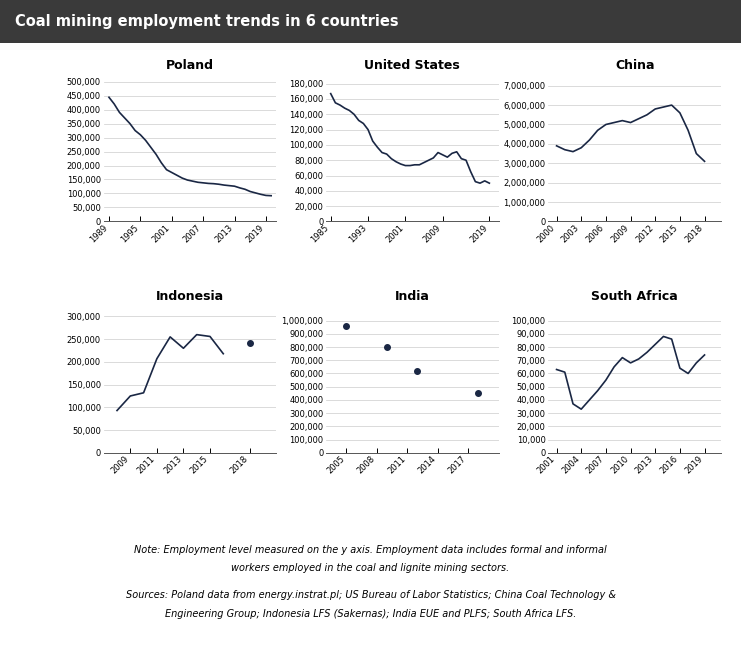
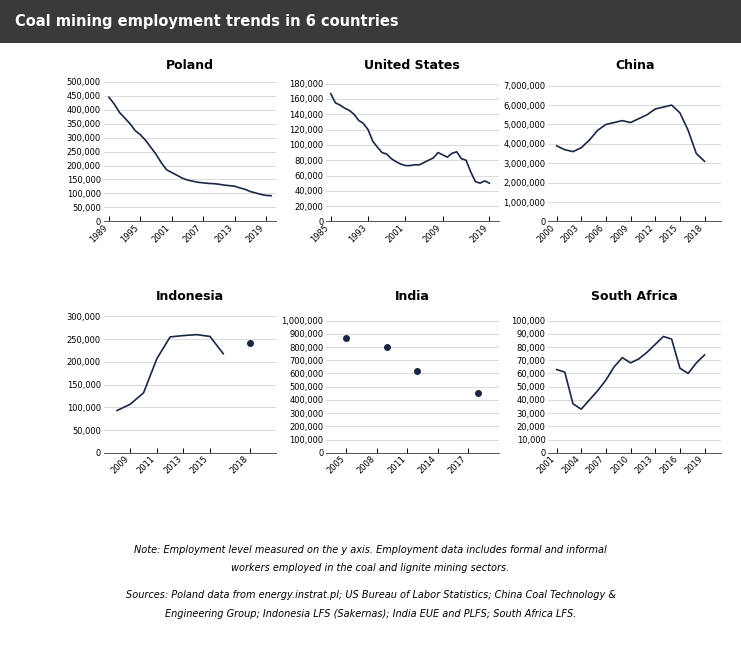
Indonesia/2009: 125,000 -> 107,000
Indonesia/2013: 230,000 -> 258,000
India/2005: 960,000 -> 870,000
